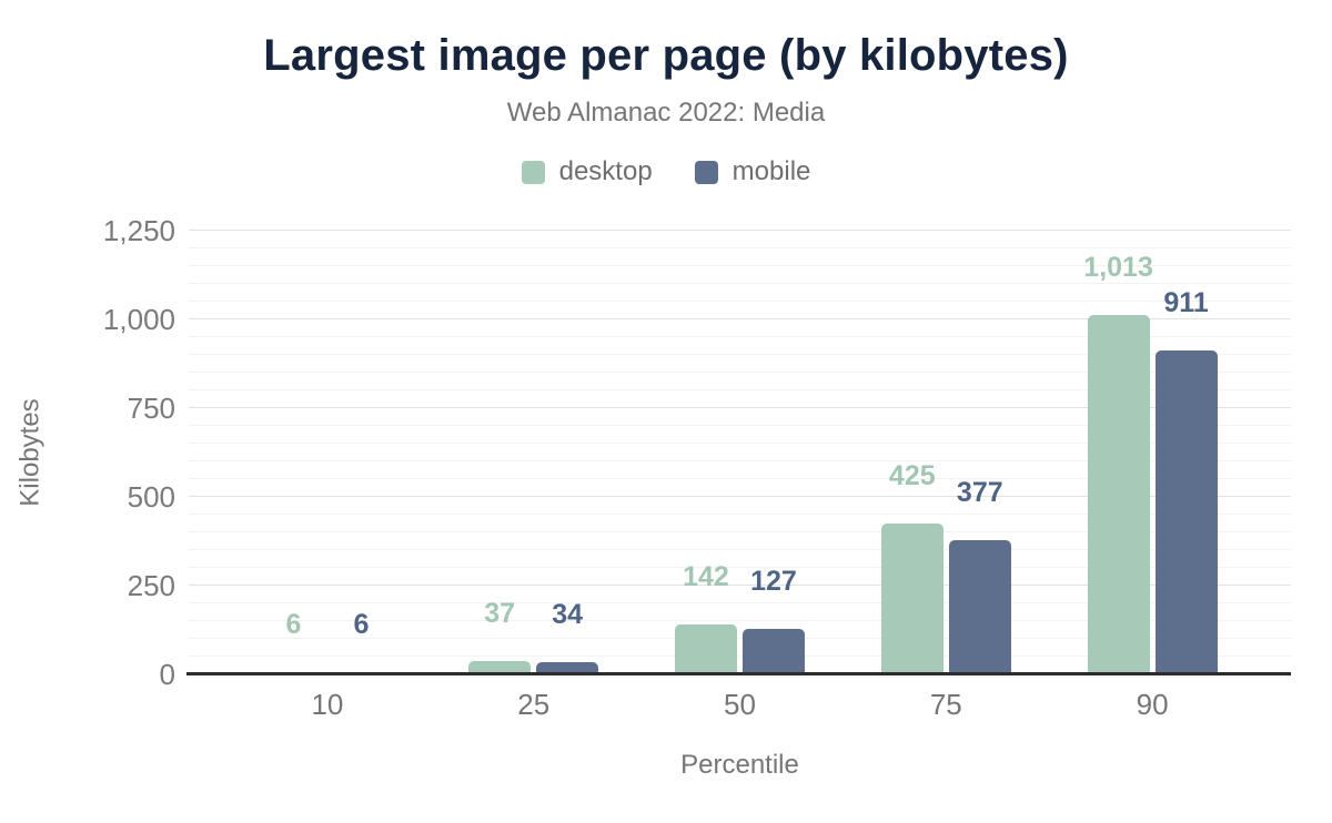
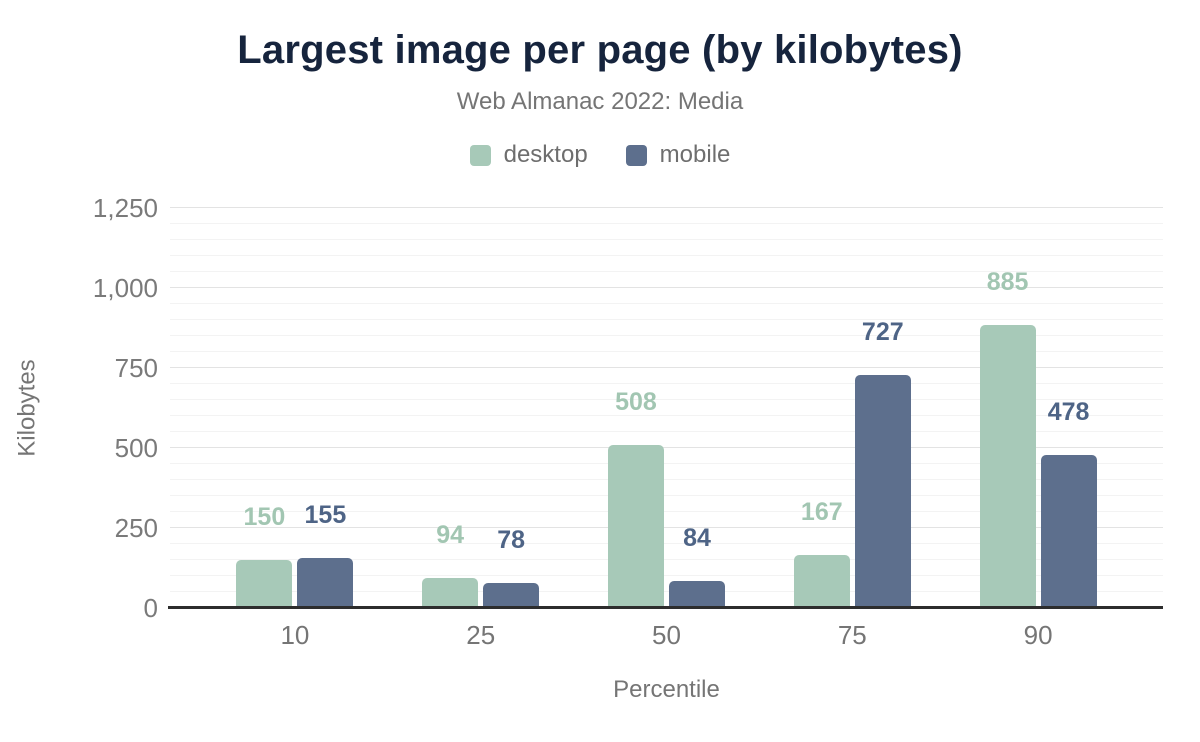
desktop/10: 6 -> 150
mobile/10: 6 -> 155
desktop/25: 37 -> 94
mobile/25: 34 -> 78
desktop/50: 142 -> 508
mobile/50: 127 -> 84
desktop/75: 425 -> 167
mobile/75: 377 -> 727
desktop/90: 1,013 -> 885
mobile/90: 911 -> 478
